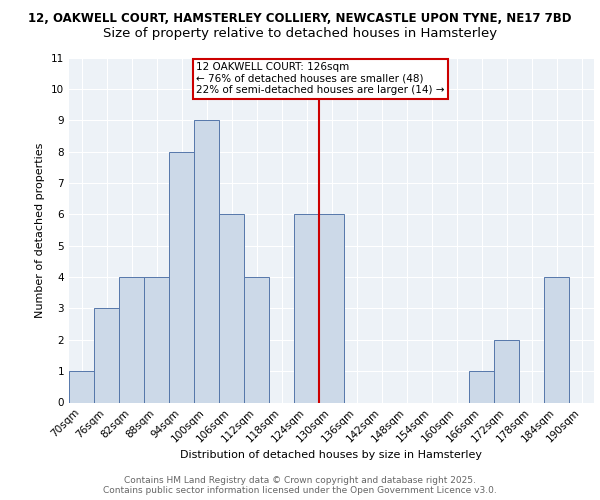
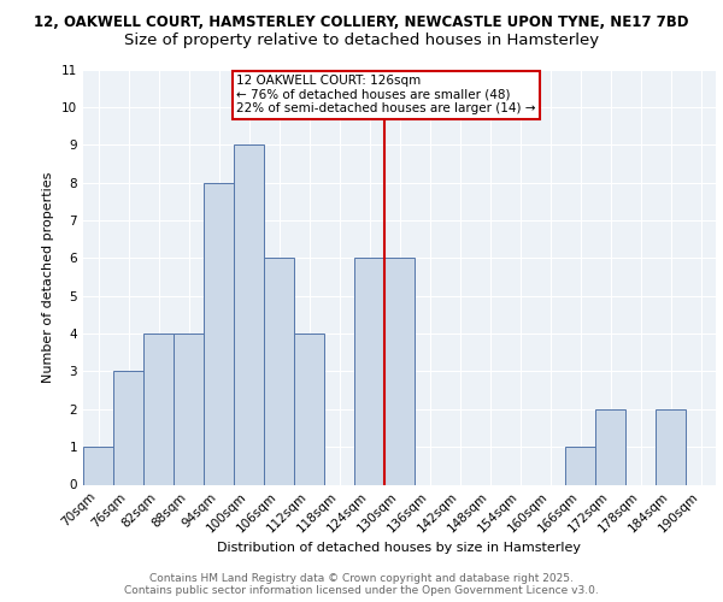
184sqm: 4 -> 2
